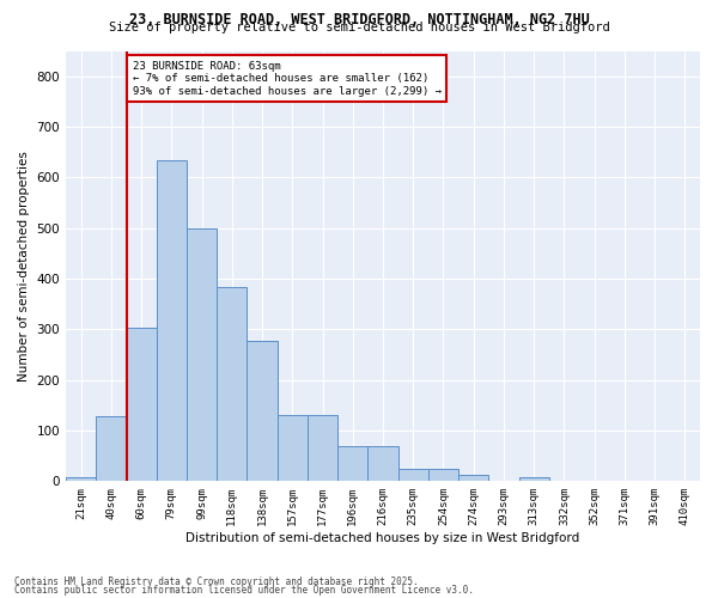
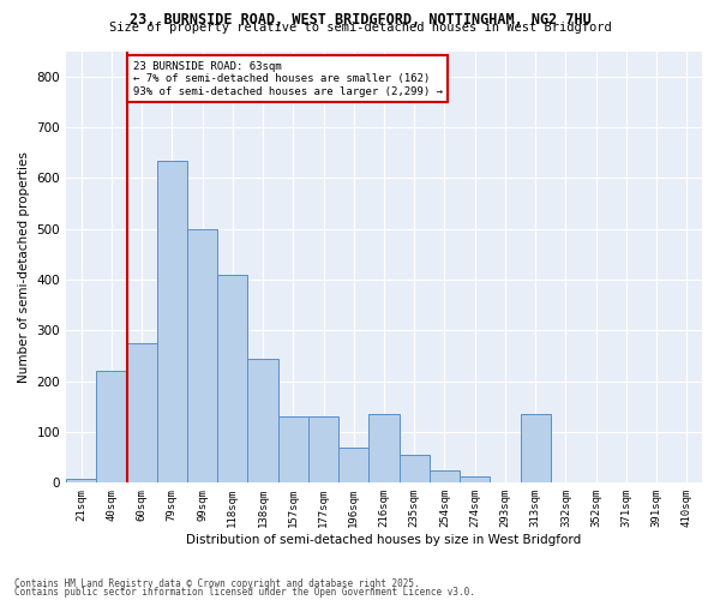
40sqm: 128 -> 220
60sqm: 303 -> 275
118sqm: 383 -> 410
138sqm: 278 -> 245
216sqm: 70 -> 135
235sqm: 25 -> 55
313sqm: 8 -> 135
